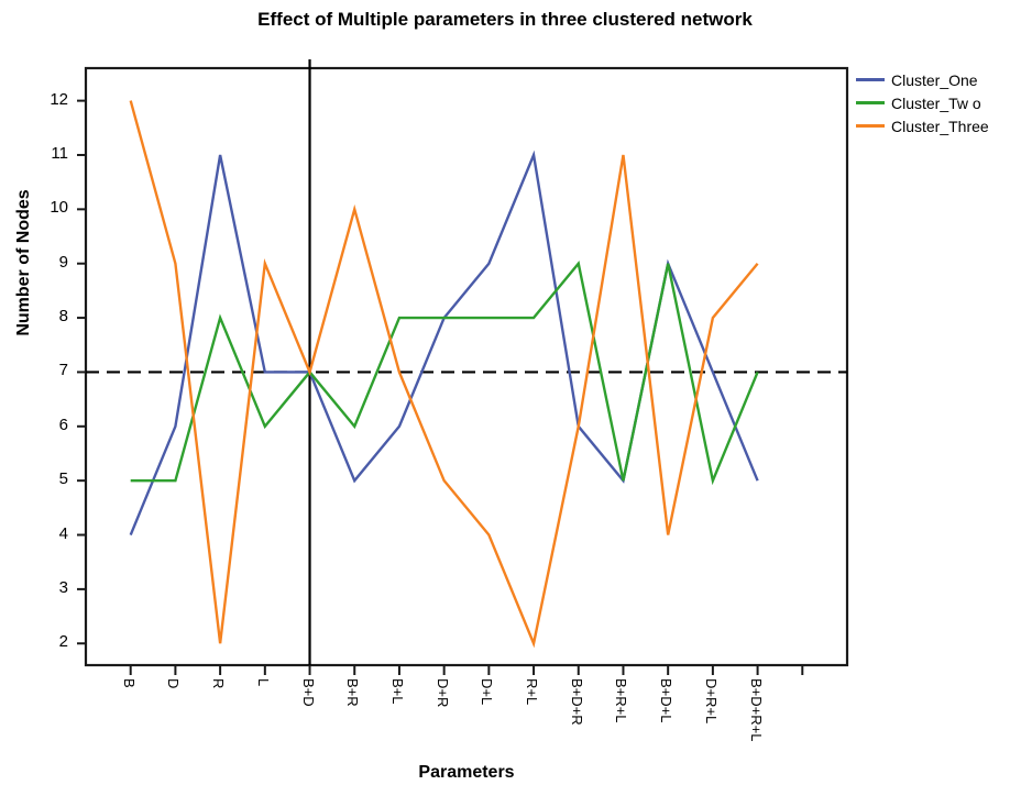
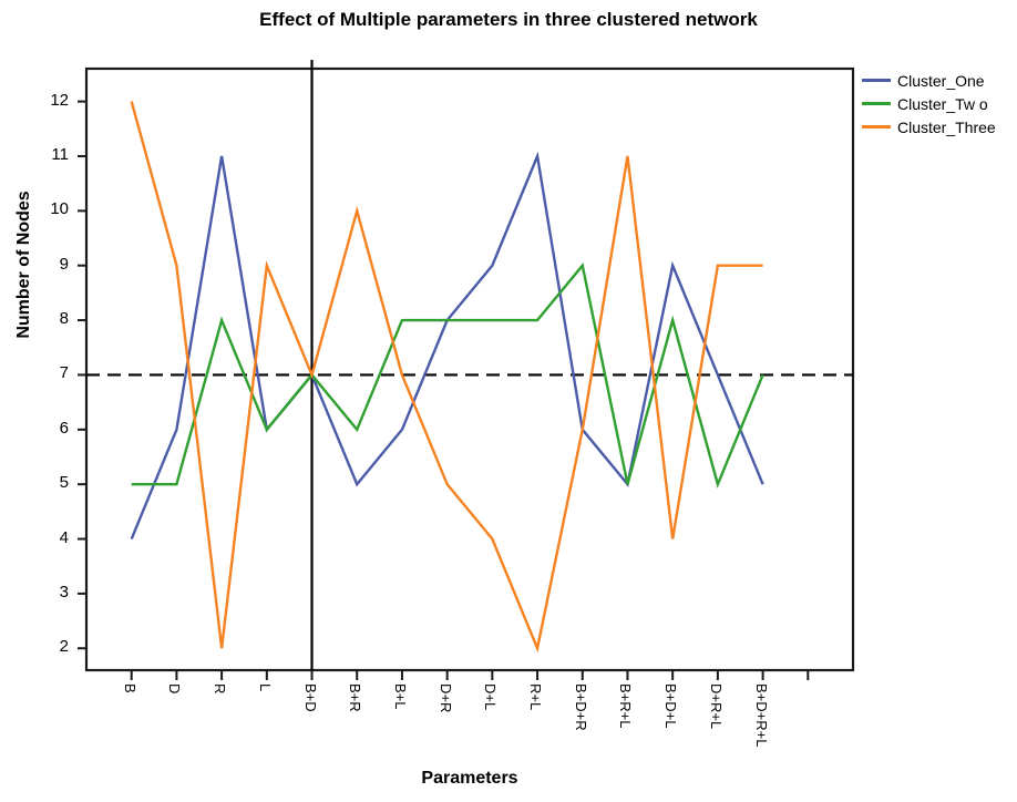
Cluster_One/L: 7 -> 6
Cluster_Tw o/B+D+L: 9 -> 8
Cluster_Three/D+R+L: 8 -> 9
